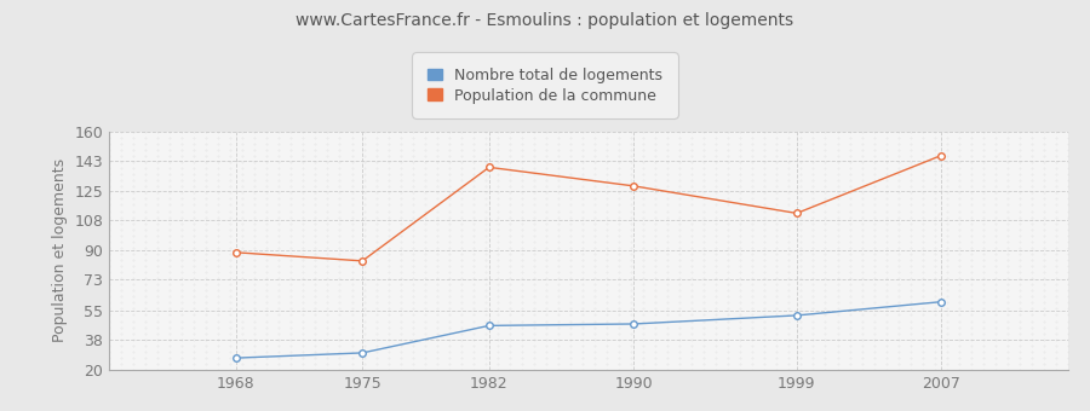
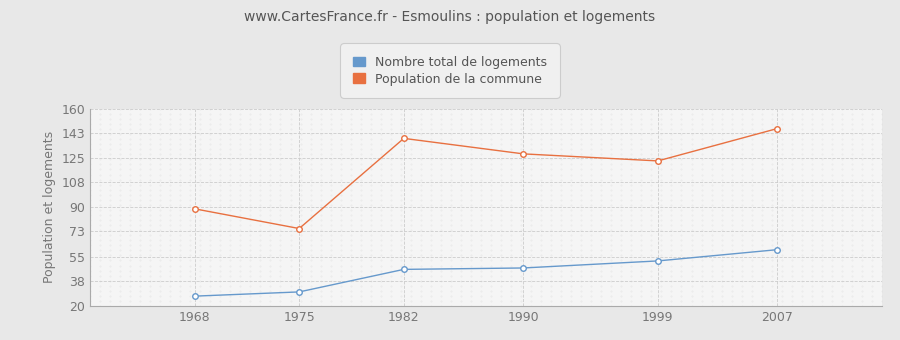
Population de la commune/1975: 84 -> 75
Population de la commune/1999: 112 -> 123
